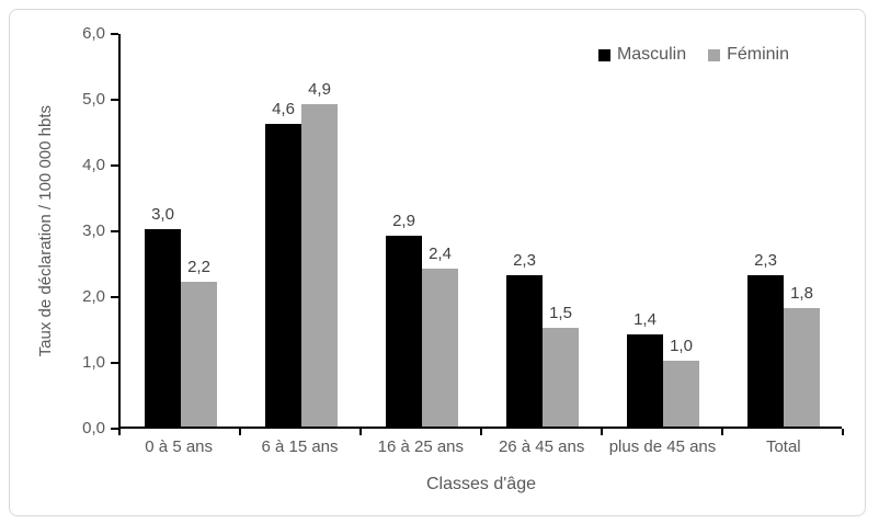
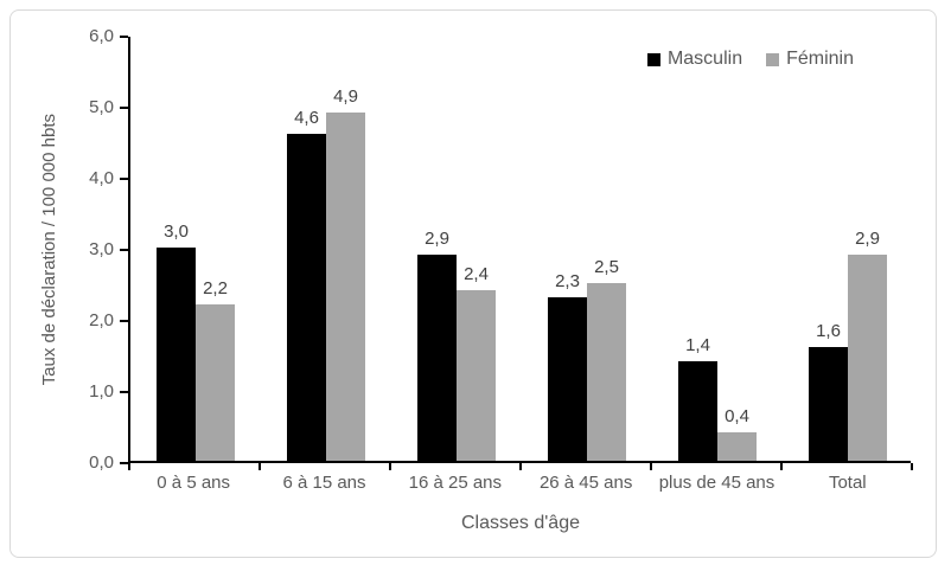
Féminin/26 à 45 ans: 1,5 -> 2,5
Féminin/plus de 45 ans: 1,0 -> 0,4
Masculin/Total: 2,3 -> 1,6
Féminin/Total: 1,8 -> 2,9
